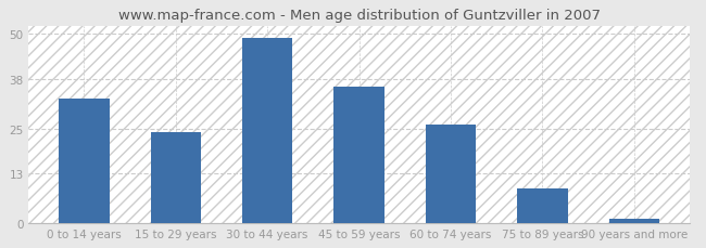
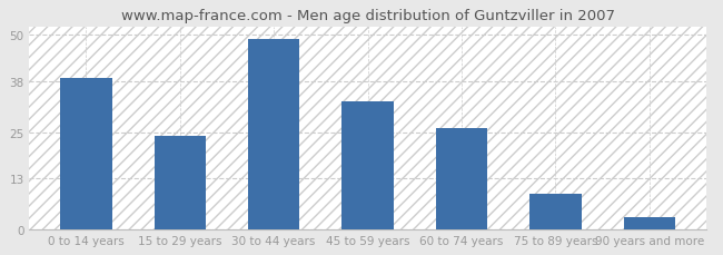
0 to 14 years: 33 -> 39
45 to 59 years: 36 -> 33
90 years and more: 1 -> 3
